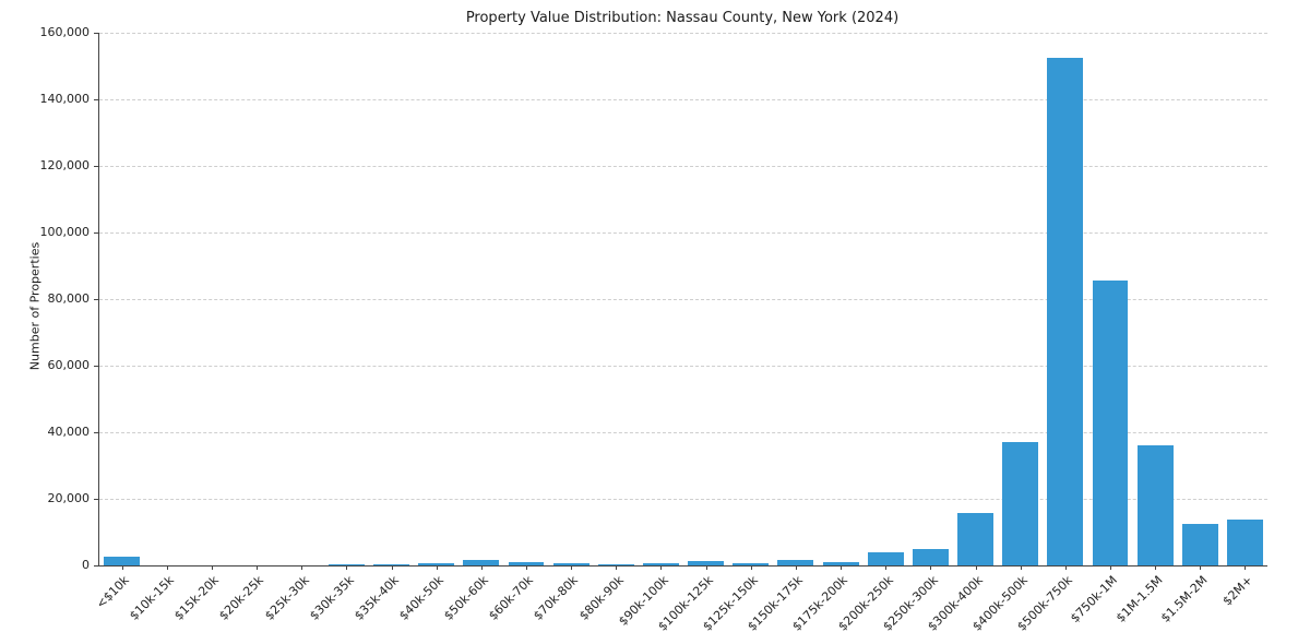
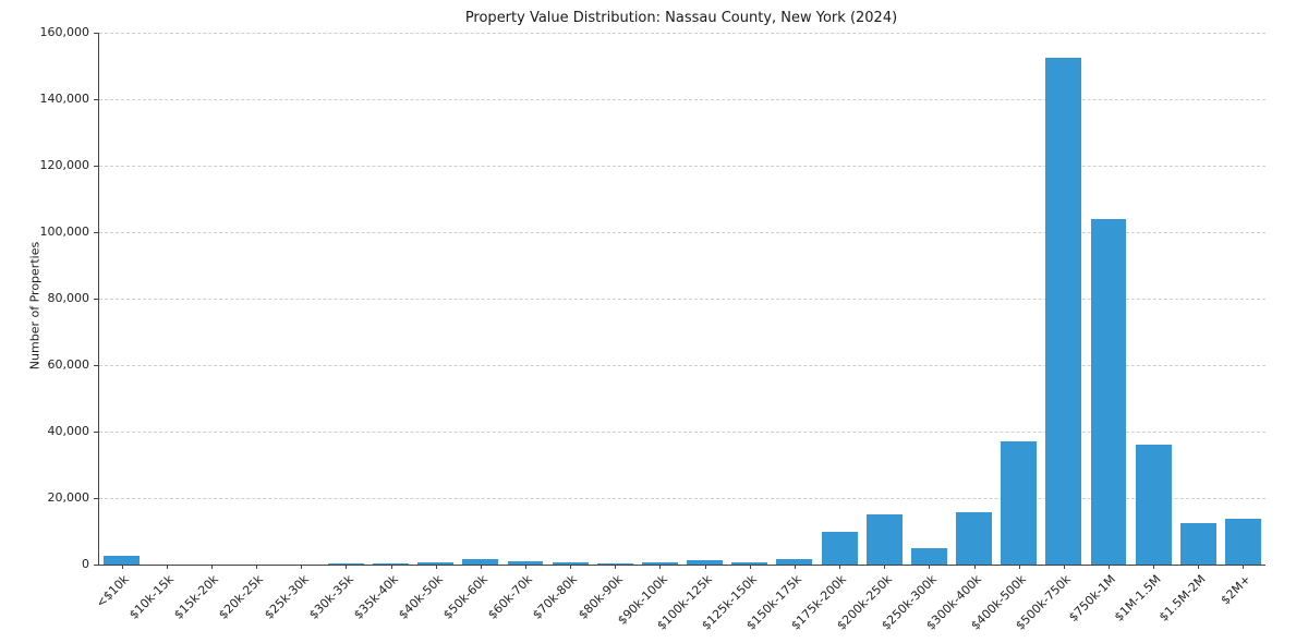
$175k-200k: 1000 -> 10000
$200k-250k: 4000 -> 15000
$750k-1M: 86000 -> 104000
